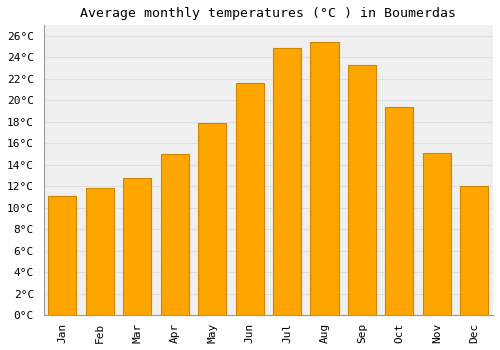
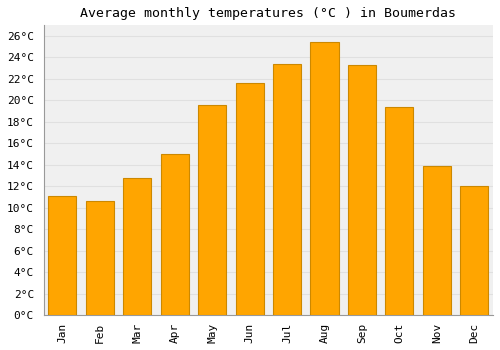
Feb: 11.8°C -> 10.6°C
May: 17.9°C -> 19.6°C
Jul: 24.9°C -> 23.4°C
Nov: 15.1°C -> 13.9°C
